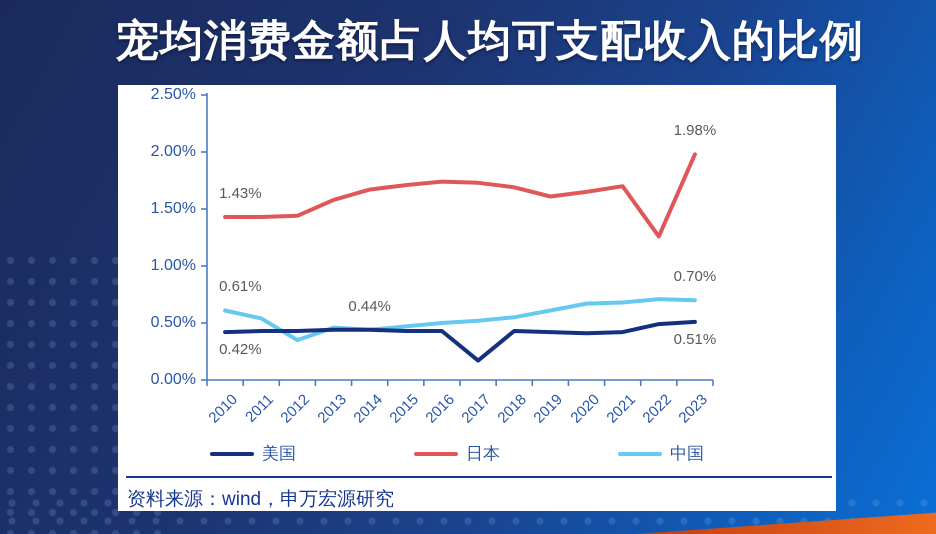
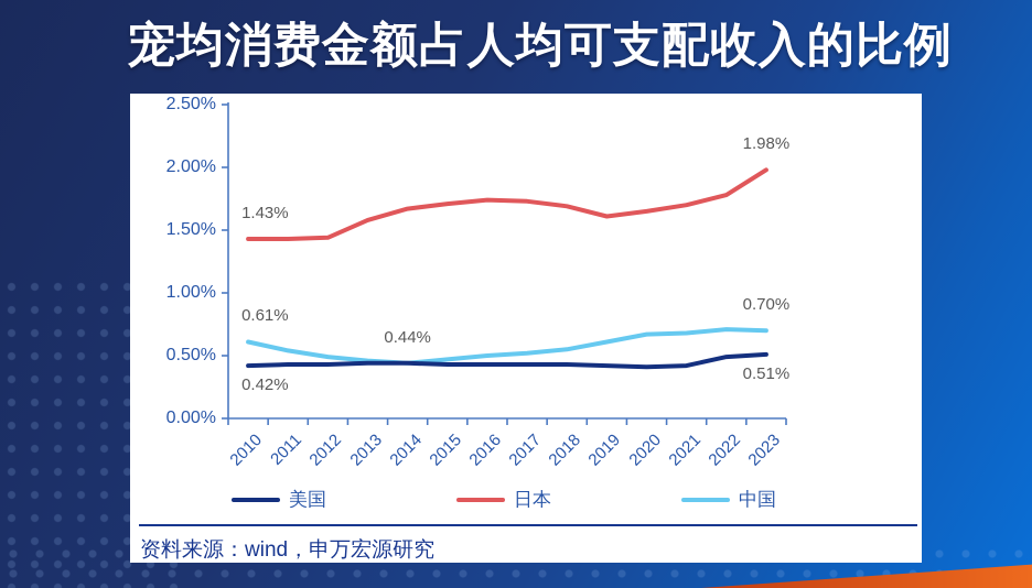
中国/2012: 0.35% -> 0.49%
美国/2017: 0.17% -> 0.43%
日本/2022: 1.26% -> 1.78%
